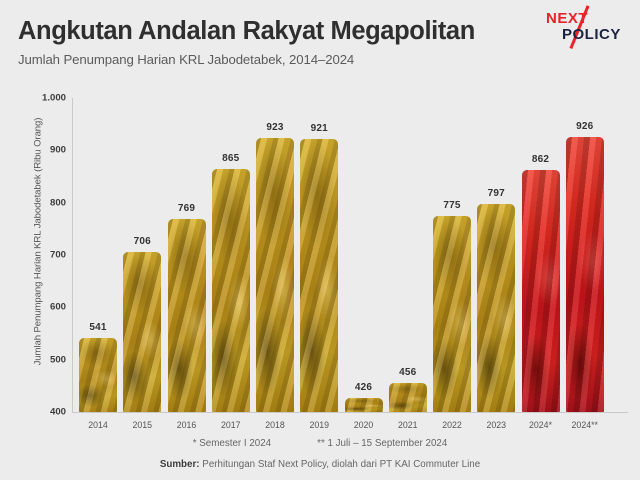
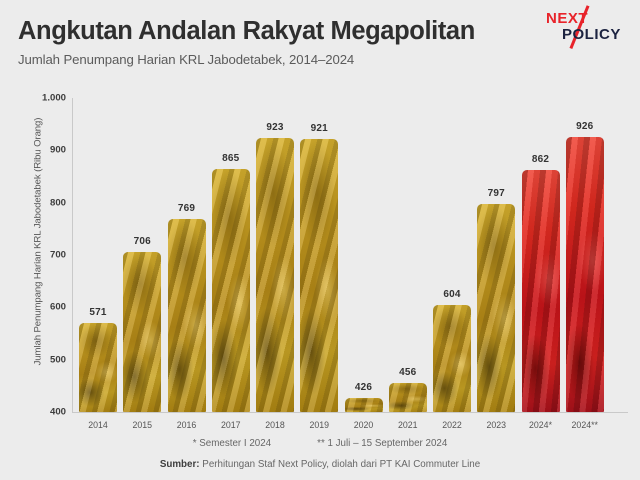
2014: 541 -> 571
2022: 775 -> 604
